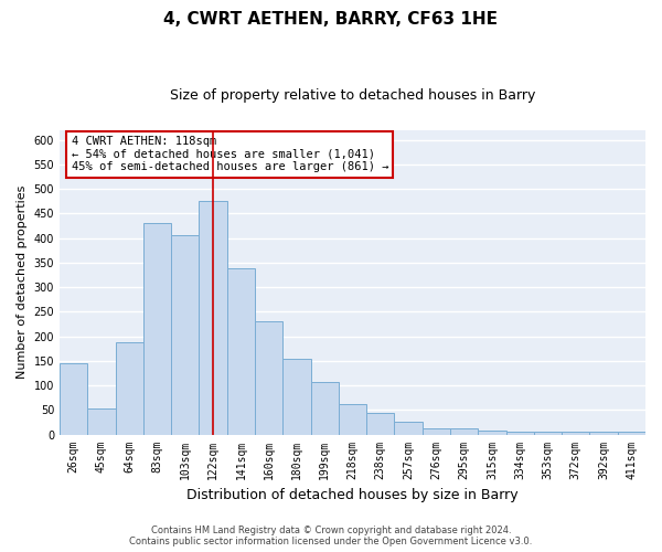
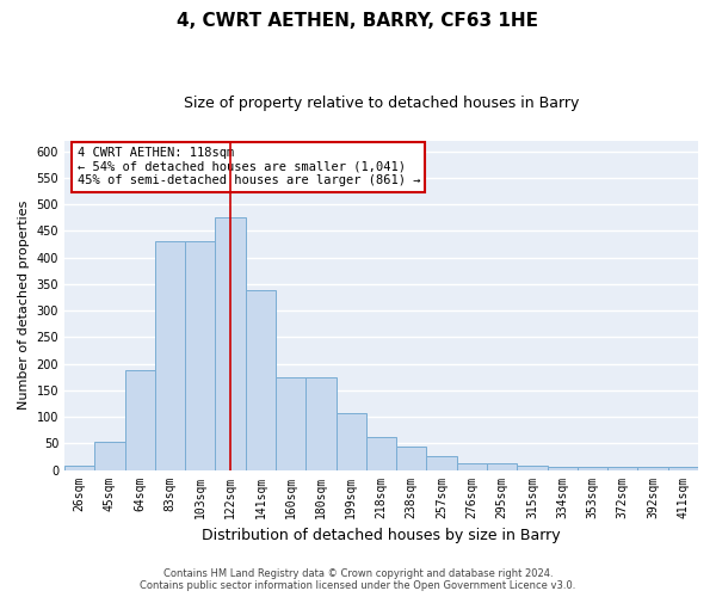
26sqm: 145 -> 7
103sqm: 405 -> 430
160sqm: 230 -> 174
180sqm: 155 -> 174
